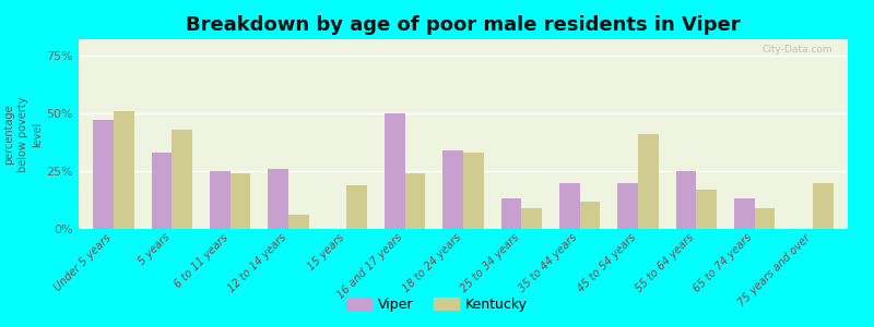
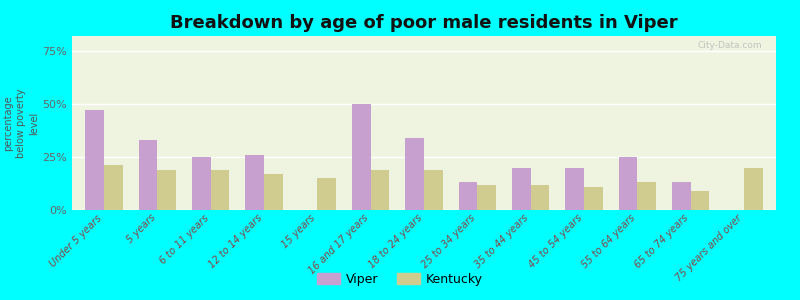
Kentucky/Under 5 years: 51% -> 21%
Kentucky/5 years: 43% -> 19%
Kentucky/6 to 11 years: 24% -> 19%
Kentucky/12 to 14 years: 6% -> 17%
Kentucky/15 years: 19% -> 15%
Kentucky/16 and 17 years: 24% -> 19%
Kentucky/18 to 24 years: 33% -> 19%
Kentucky/25 to 34 years: 9% -> 12%
Kentucky/45 to 54 years: 41% -> 11%
Kentucky/55 to 64 years: 17% -> 13%
